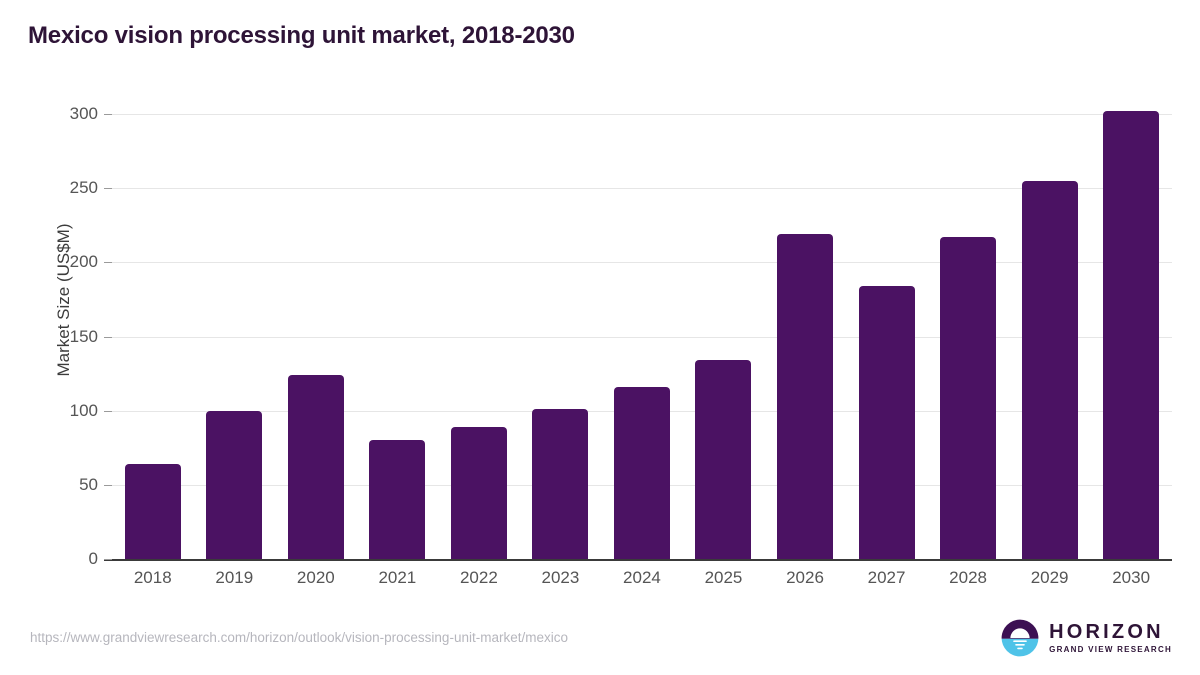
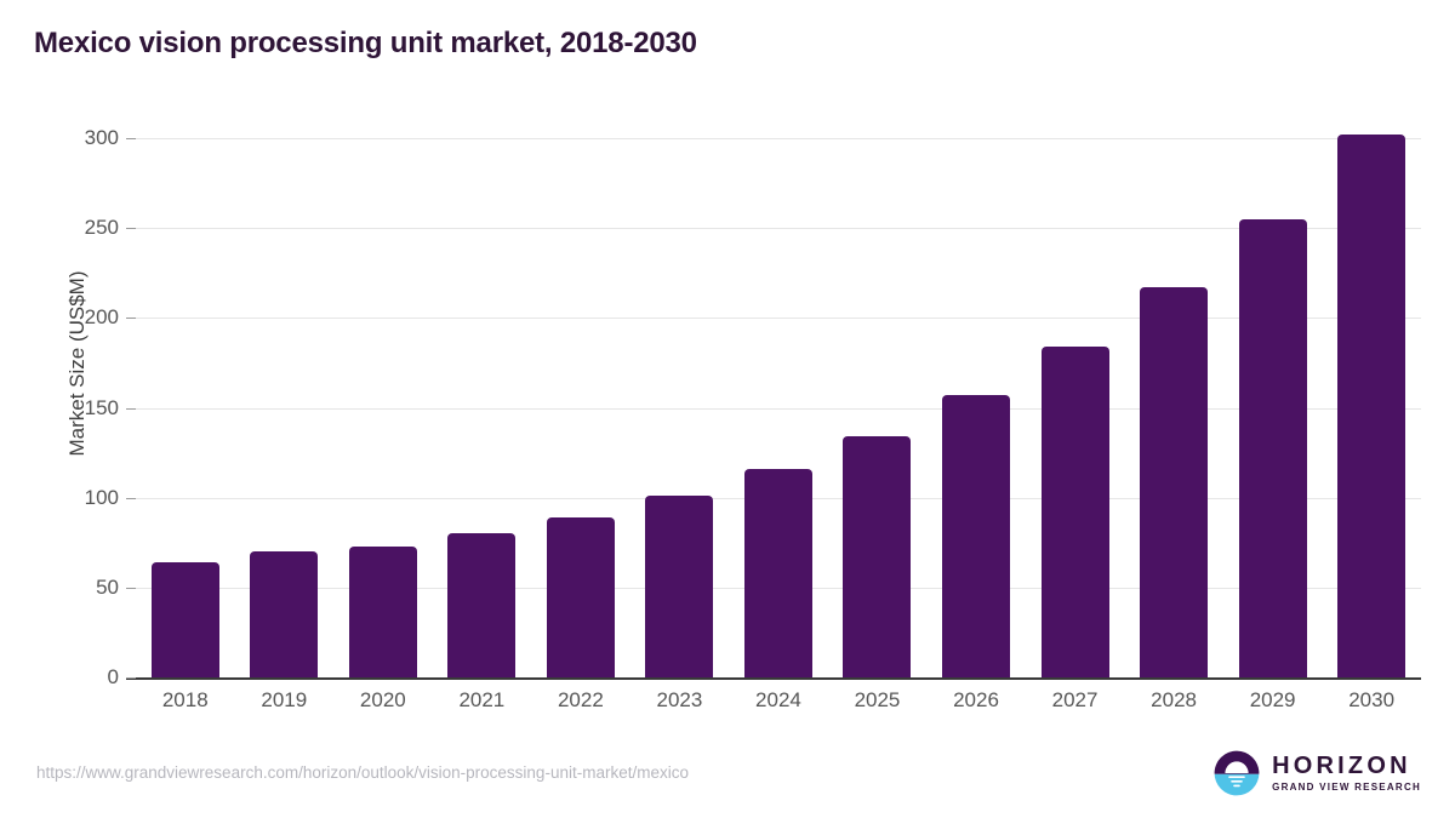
2019: 100 -> 70
2020: 124 -> 73
2026: 219 -> 157
